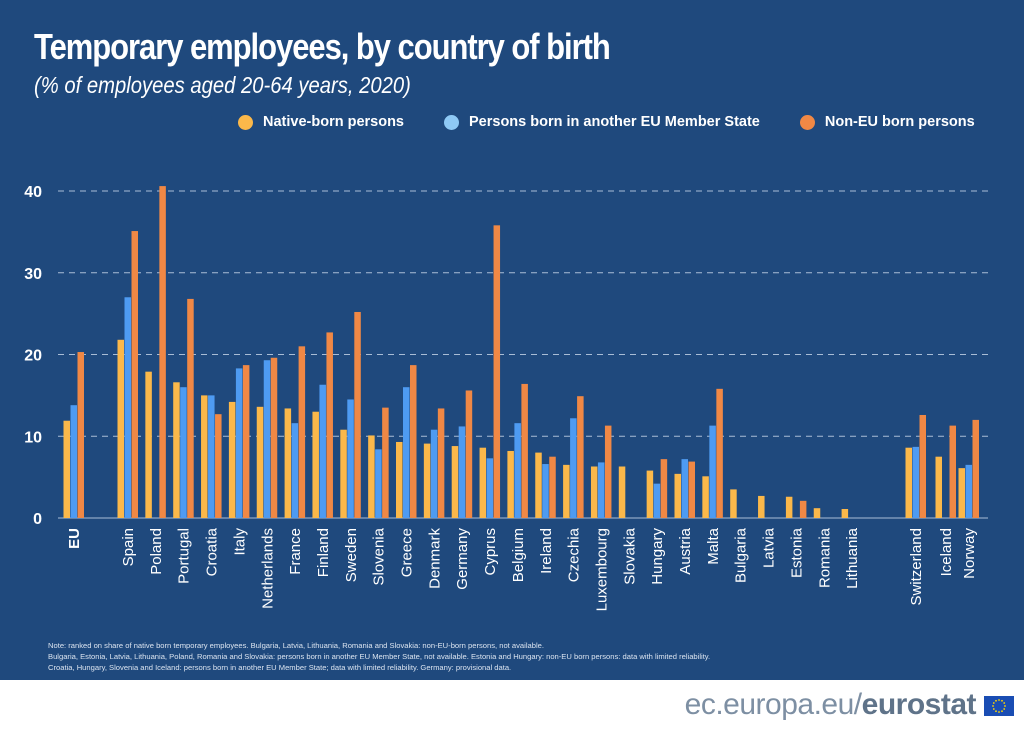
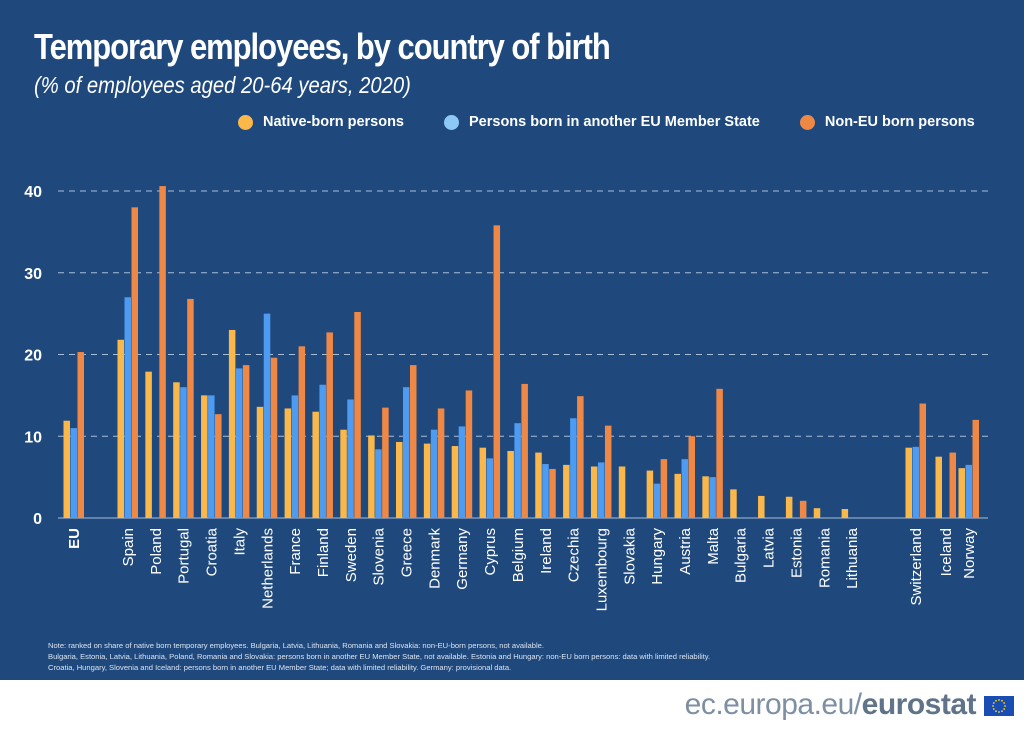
Persons born in another EU Member State/EU: 14 -> 11
Non-EU born persons/Spain: 35 -> 38
Native-born persons/Italy: 14 -> 23
Persons born in another EU Member State/Netherlands: 19 -> 25
Persons born in another EU Member State/France: 12 -> 15
Non-EU born persons/Ireland: 8 -> 6
Non-EU born persons/Austria: 7 -> 10
Persons born in another EU Member State/Malta: 11 -> 5
Non-EU born persons/Switzerland: 13 -> 14
Non-EU born persons/Iceland: 11 -> 8
